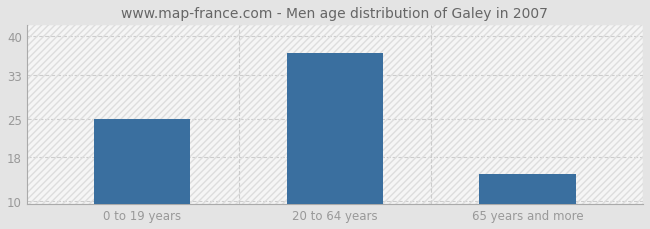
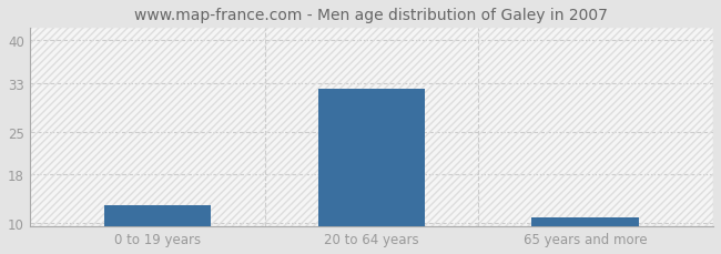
0 to 19 years: 25 -> 13
20 to 64 years: 37 -> 32
65 years and more: 15 -> 11
